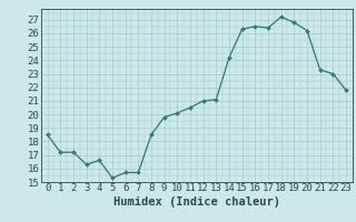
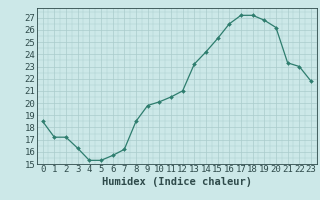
4: 16.6 -> 15.3
7: 15.7 -> 16.2
13: 21.1 -> 23.2
15: 26.3 -> 25.3
17: 26.4 -> 27.2
